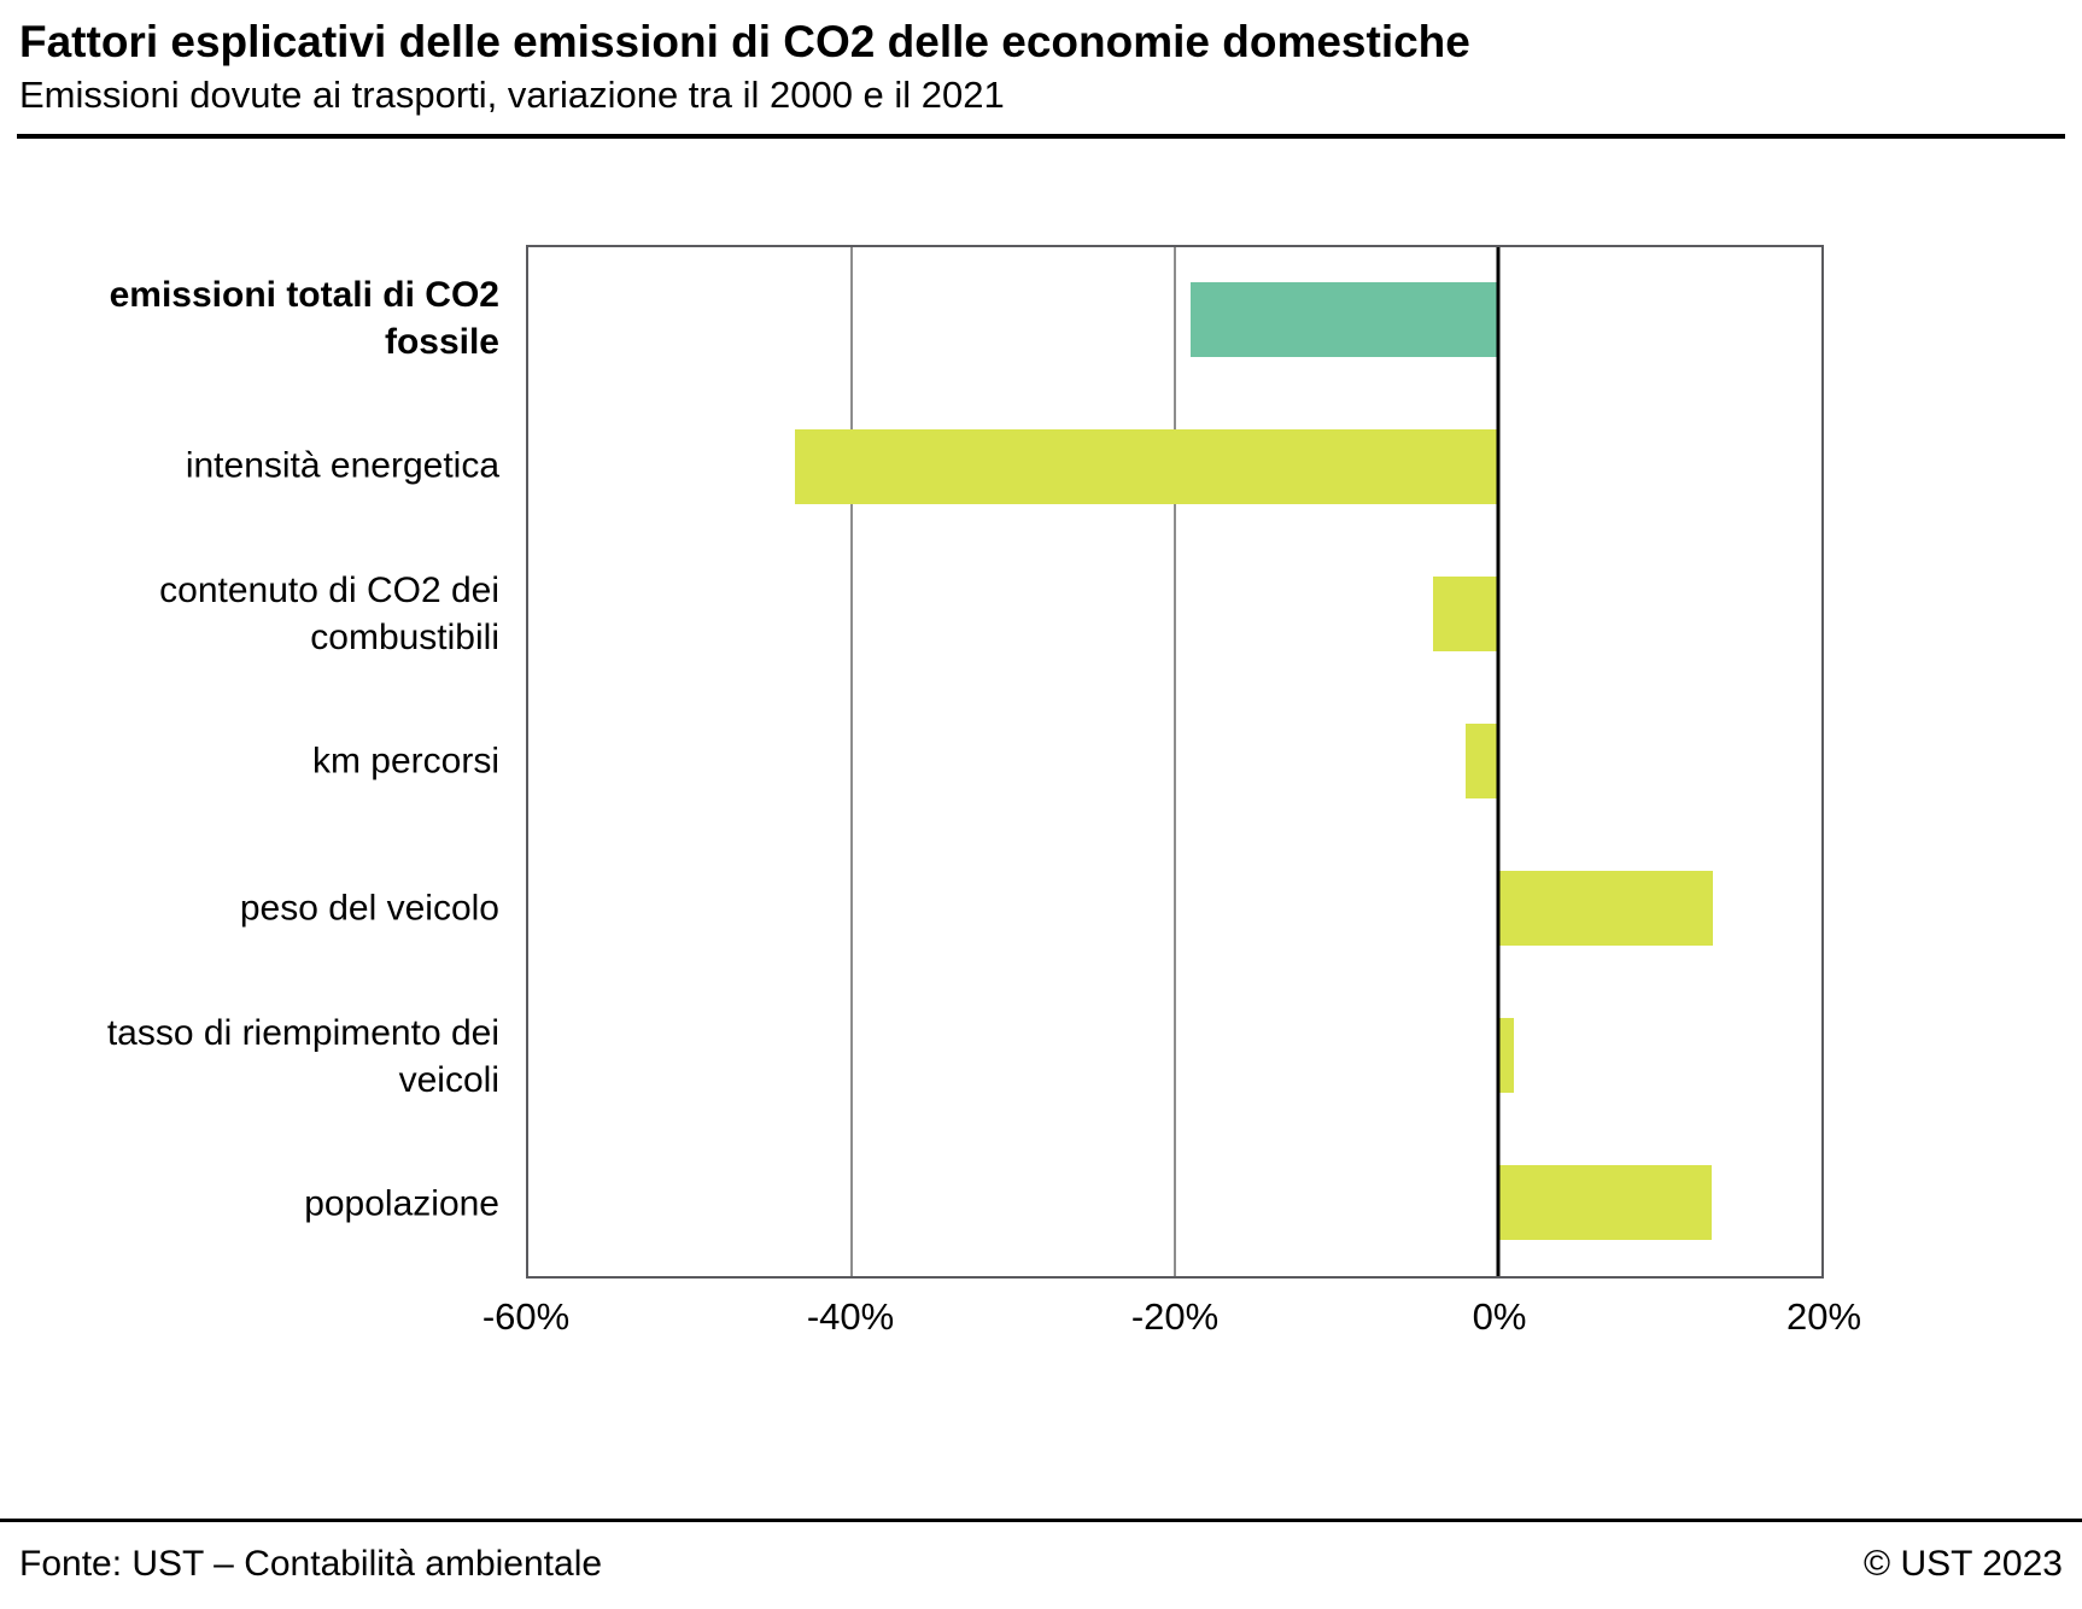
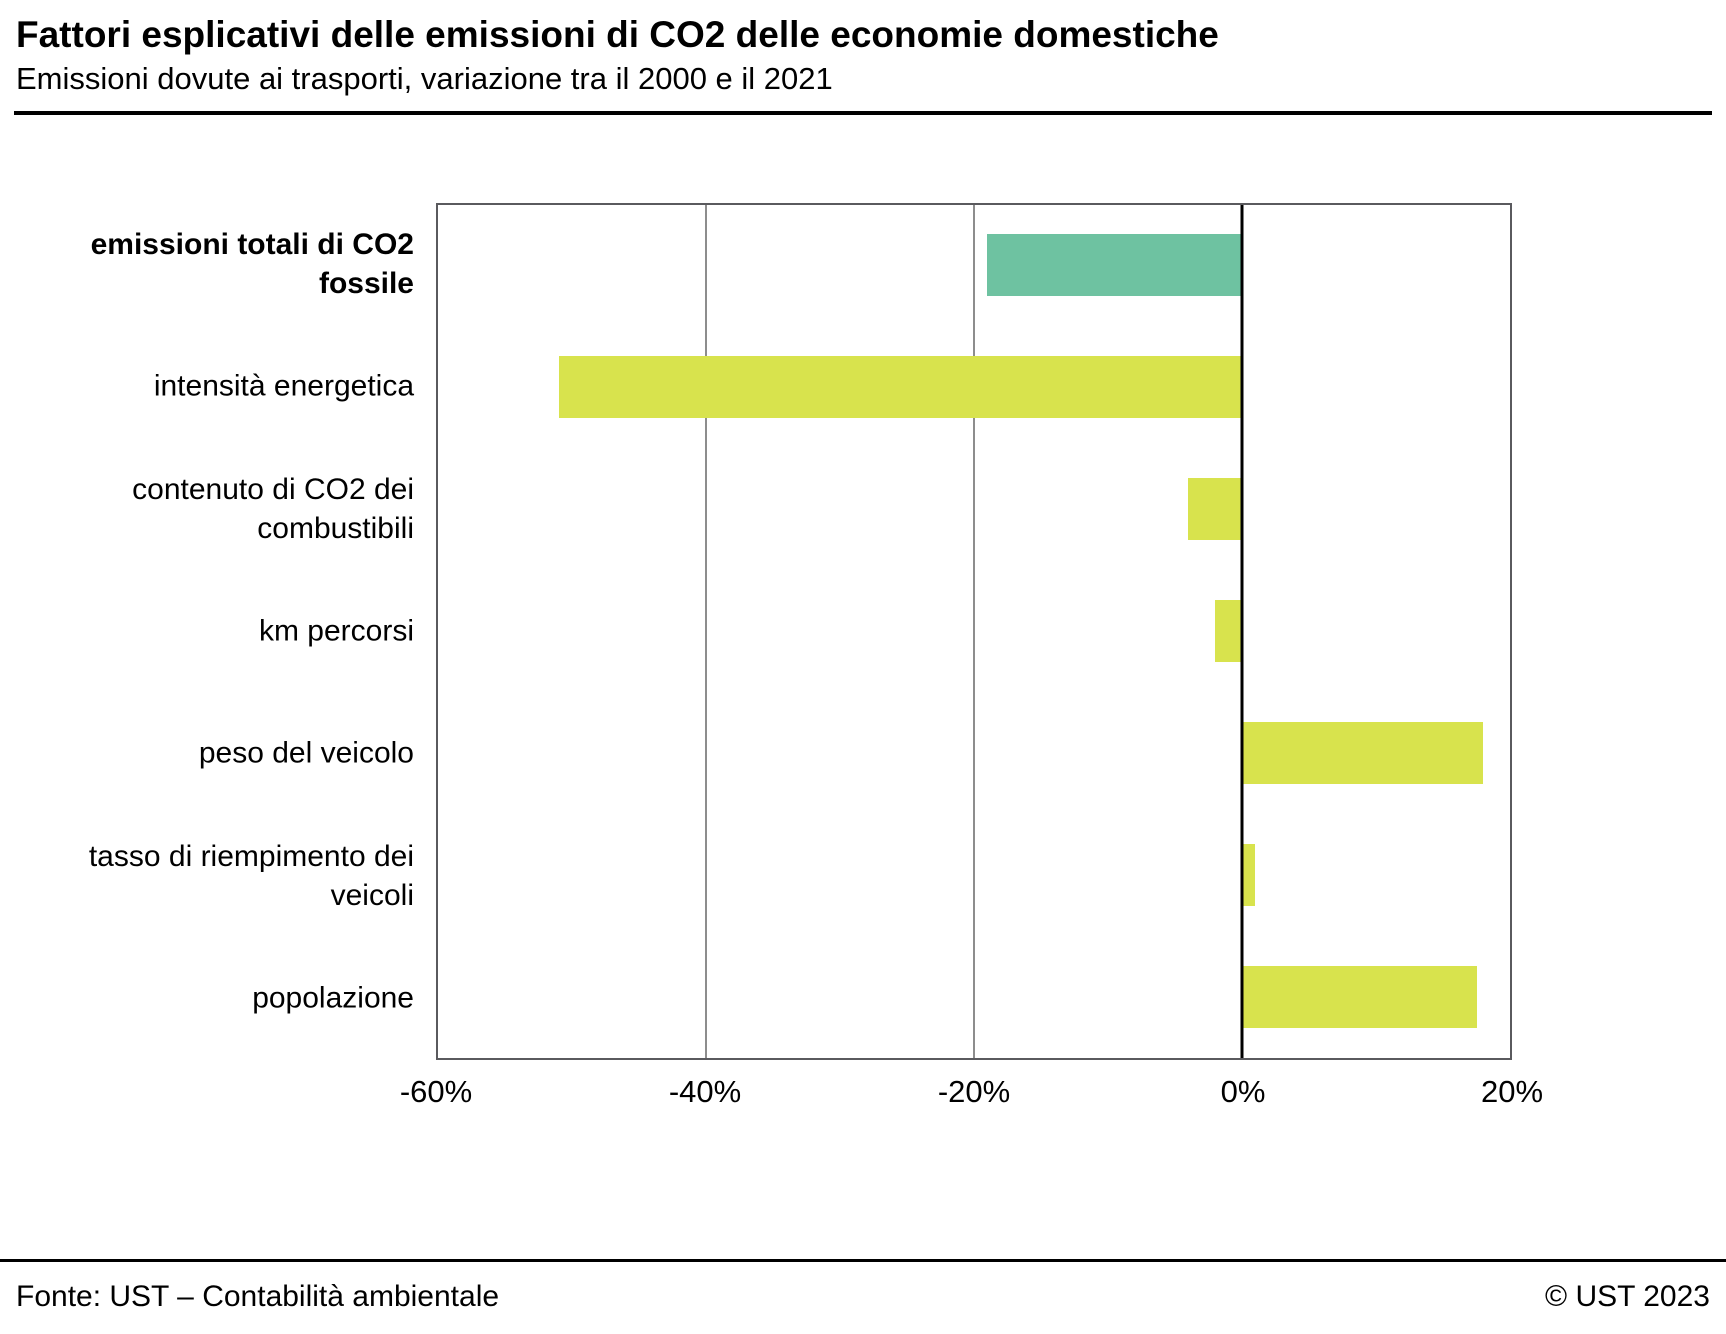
intensità energetica: -43.5% -> -51.0%
peso del veicolo: 13.3% -> 18.0%
popolazione: 13.2% -> 17.5%
